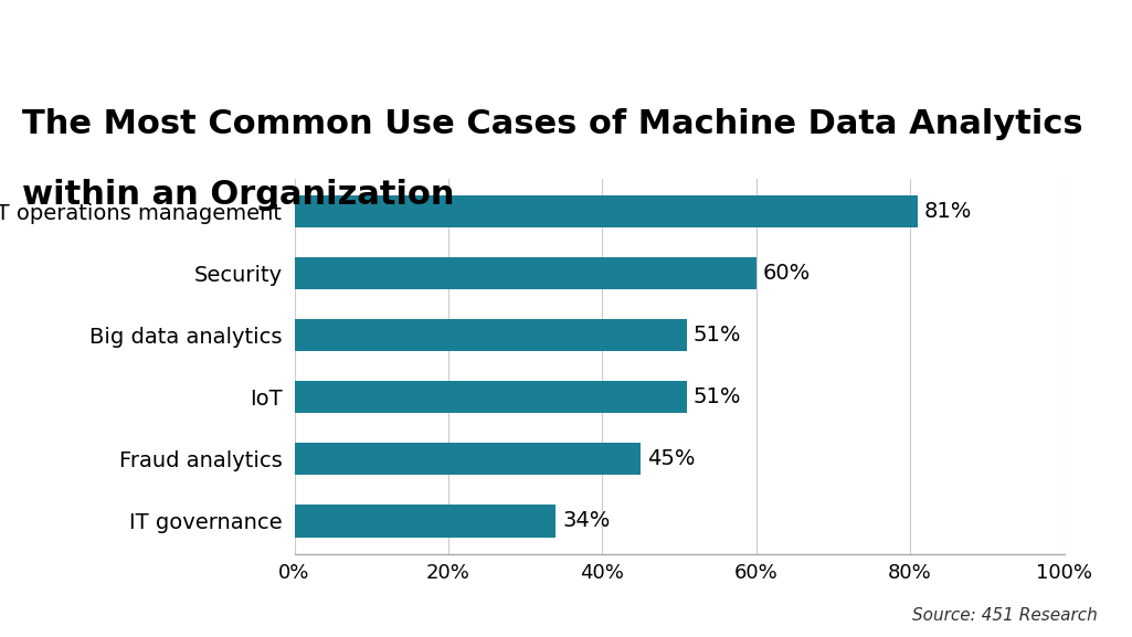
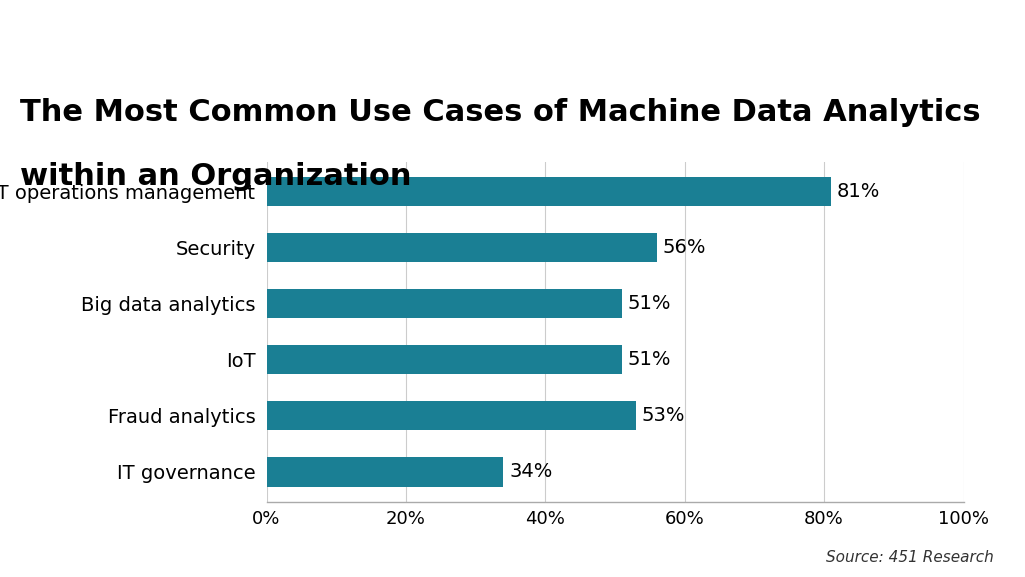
Security: 60% -> 56%
Fraud analytics: 45% -> 53%
